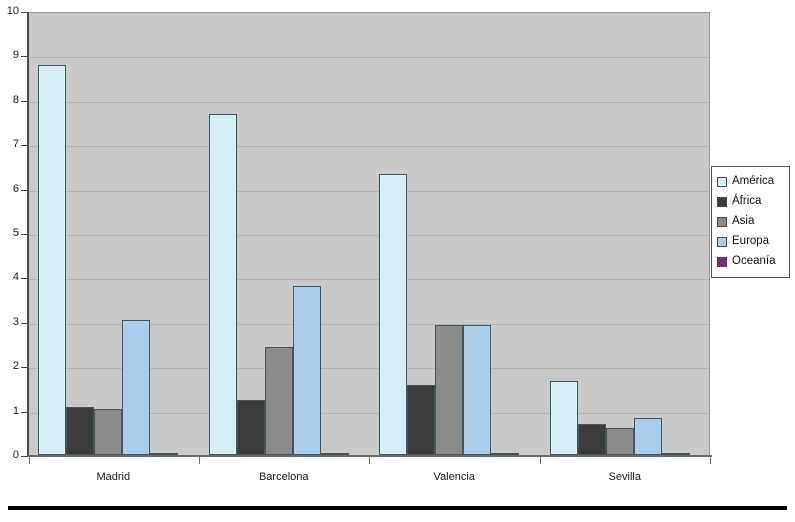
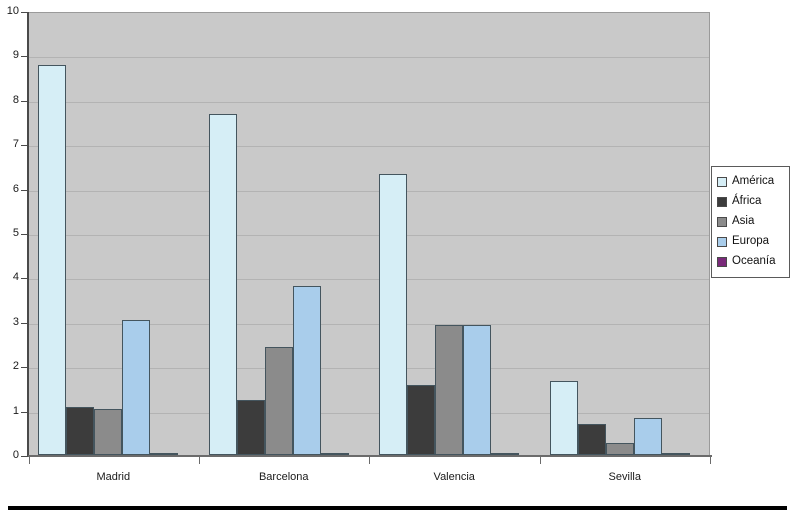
Asia/Sevilla: 0.6 -> 0.3
